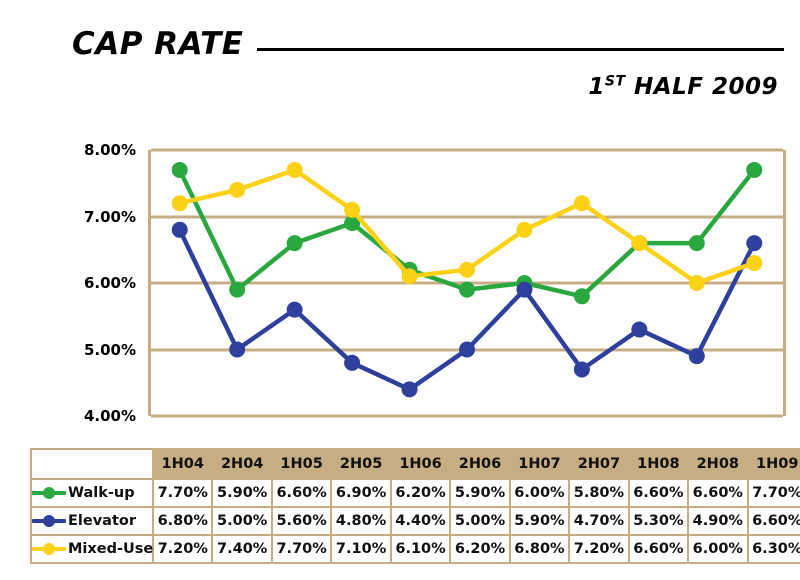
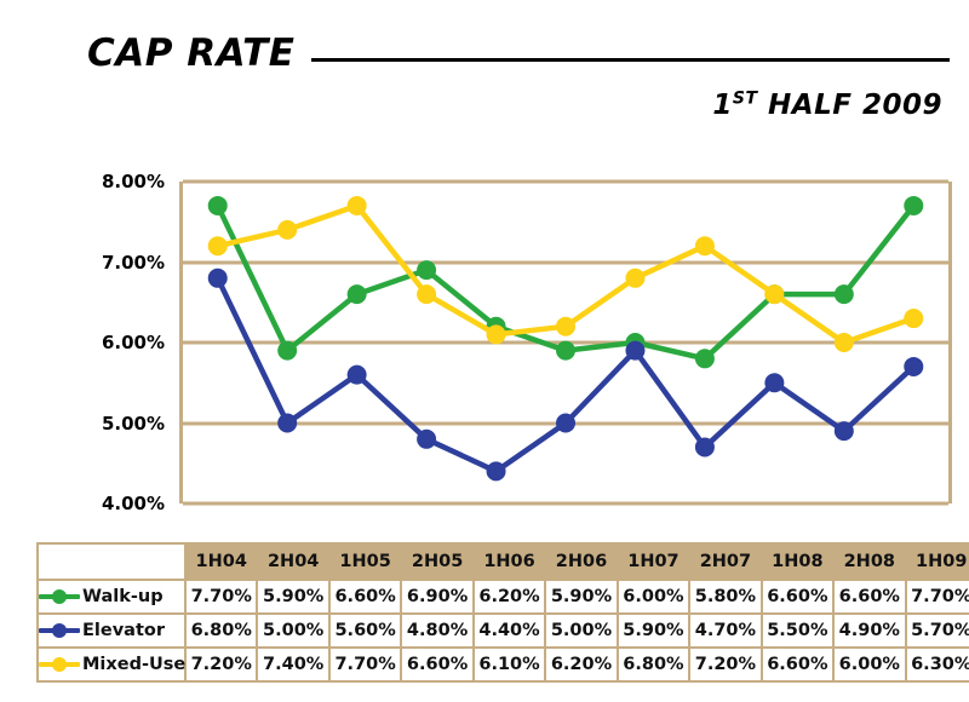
Mixed-Use/2H05: 7.10% -> 6.60%
Elevator/1H08: 5.30% -> 5.50%
Elevator/1H09: 6.60% -> 5.70%
